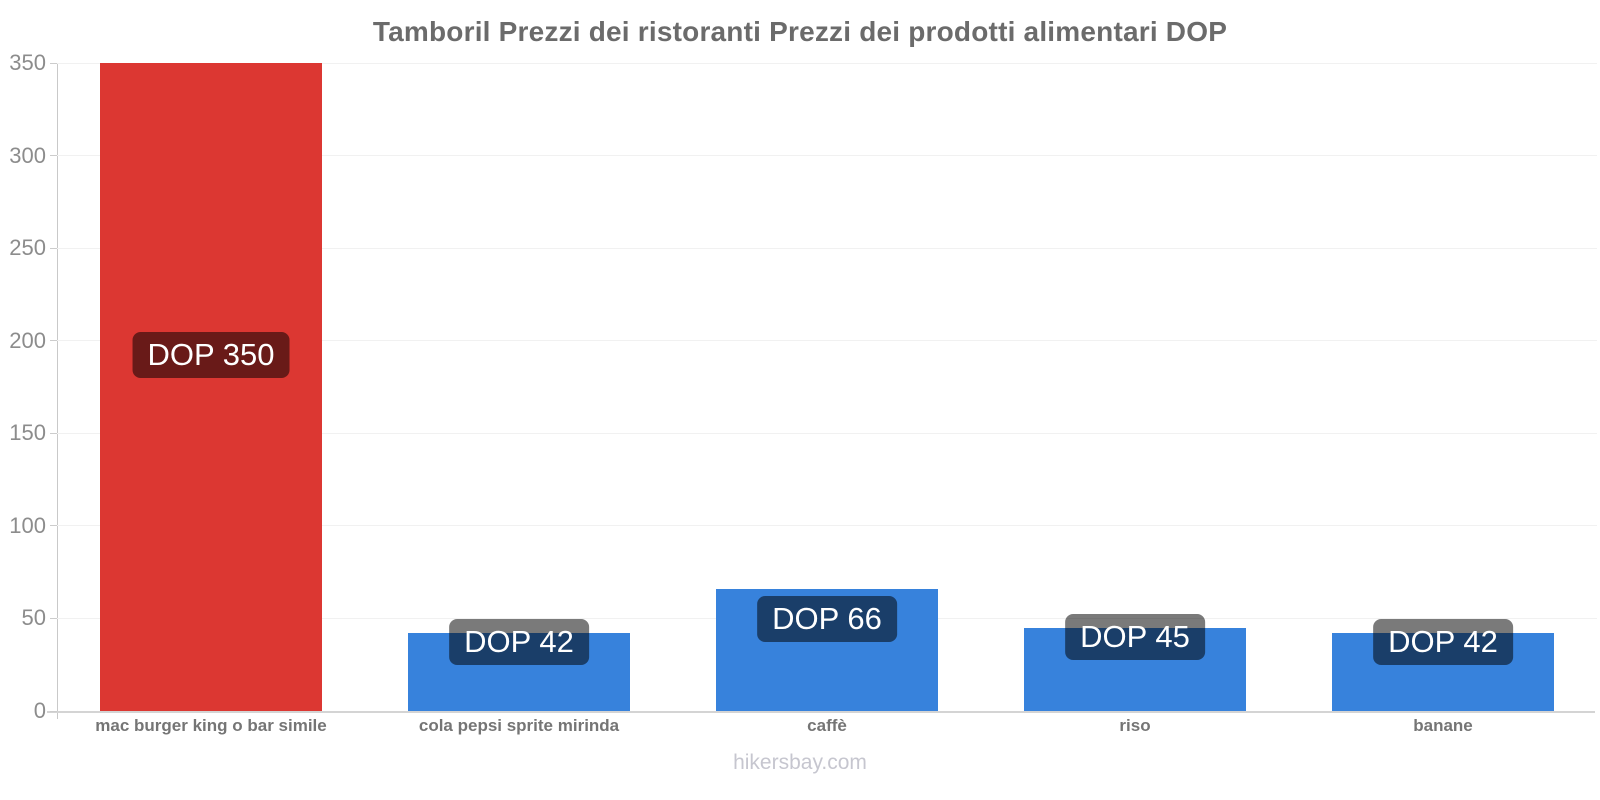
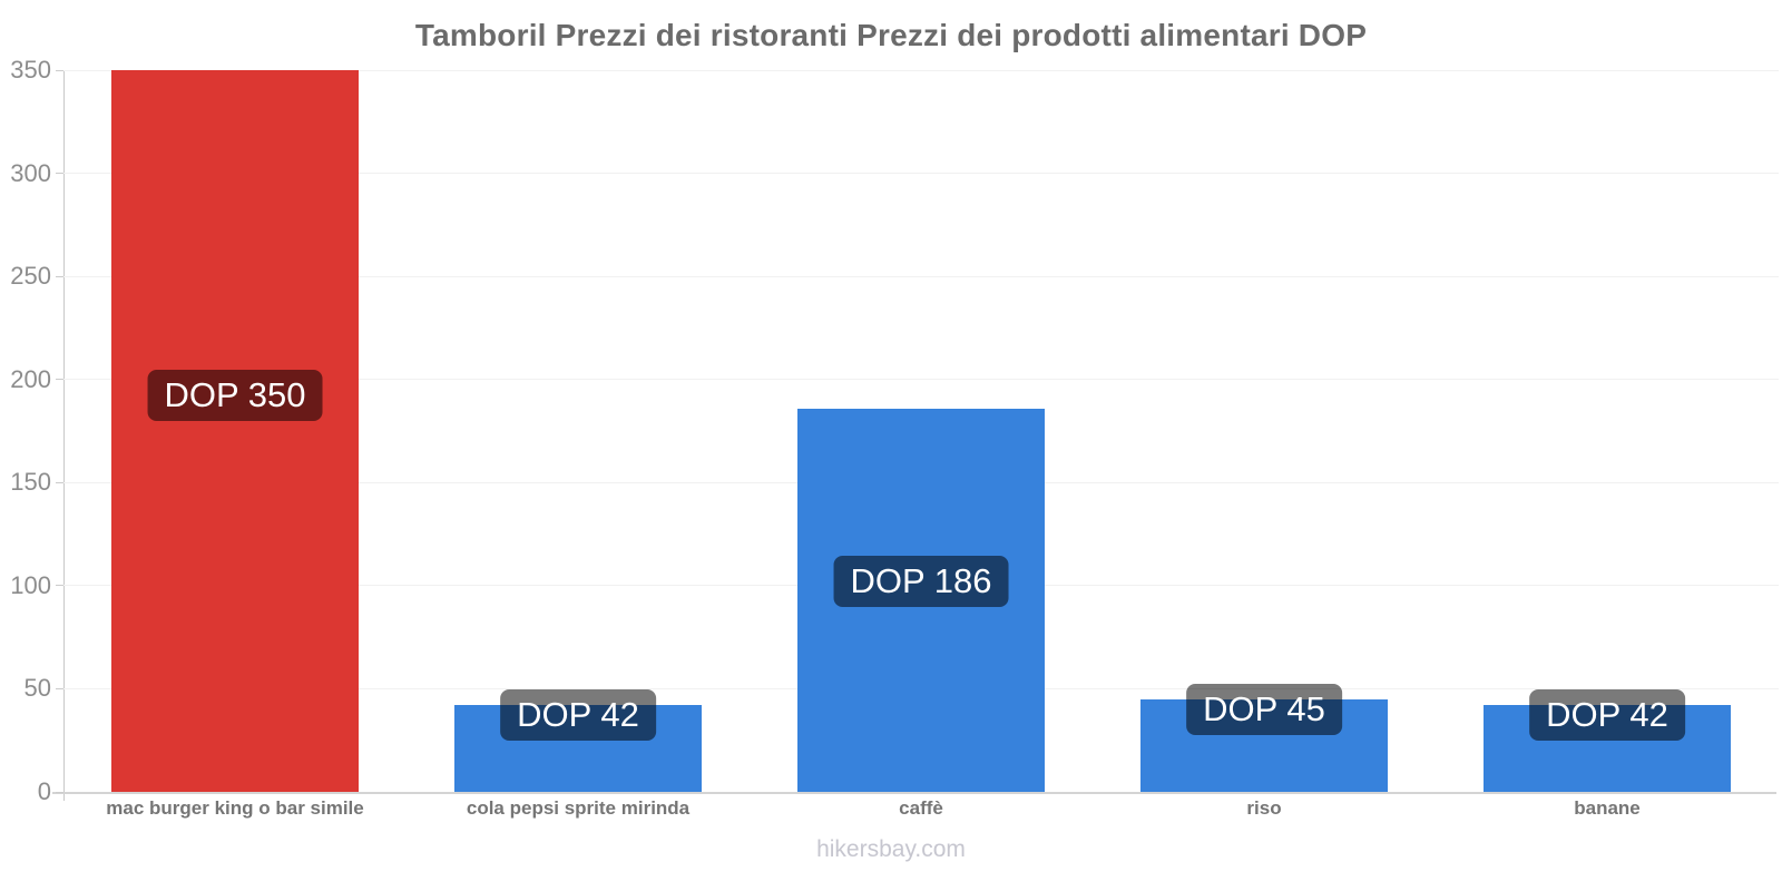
caffè: 66 -> 186
